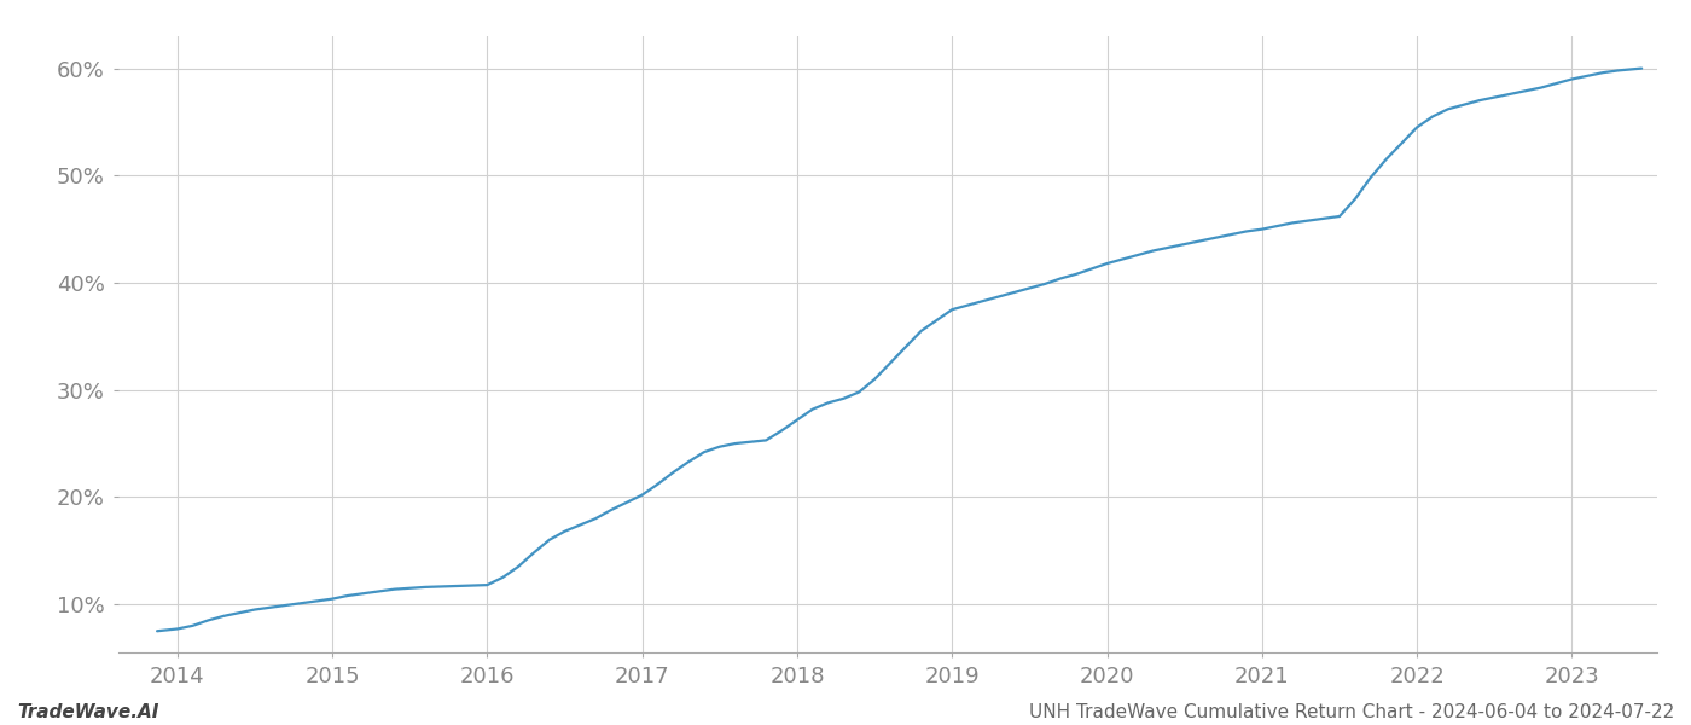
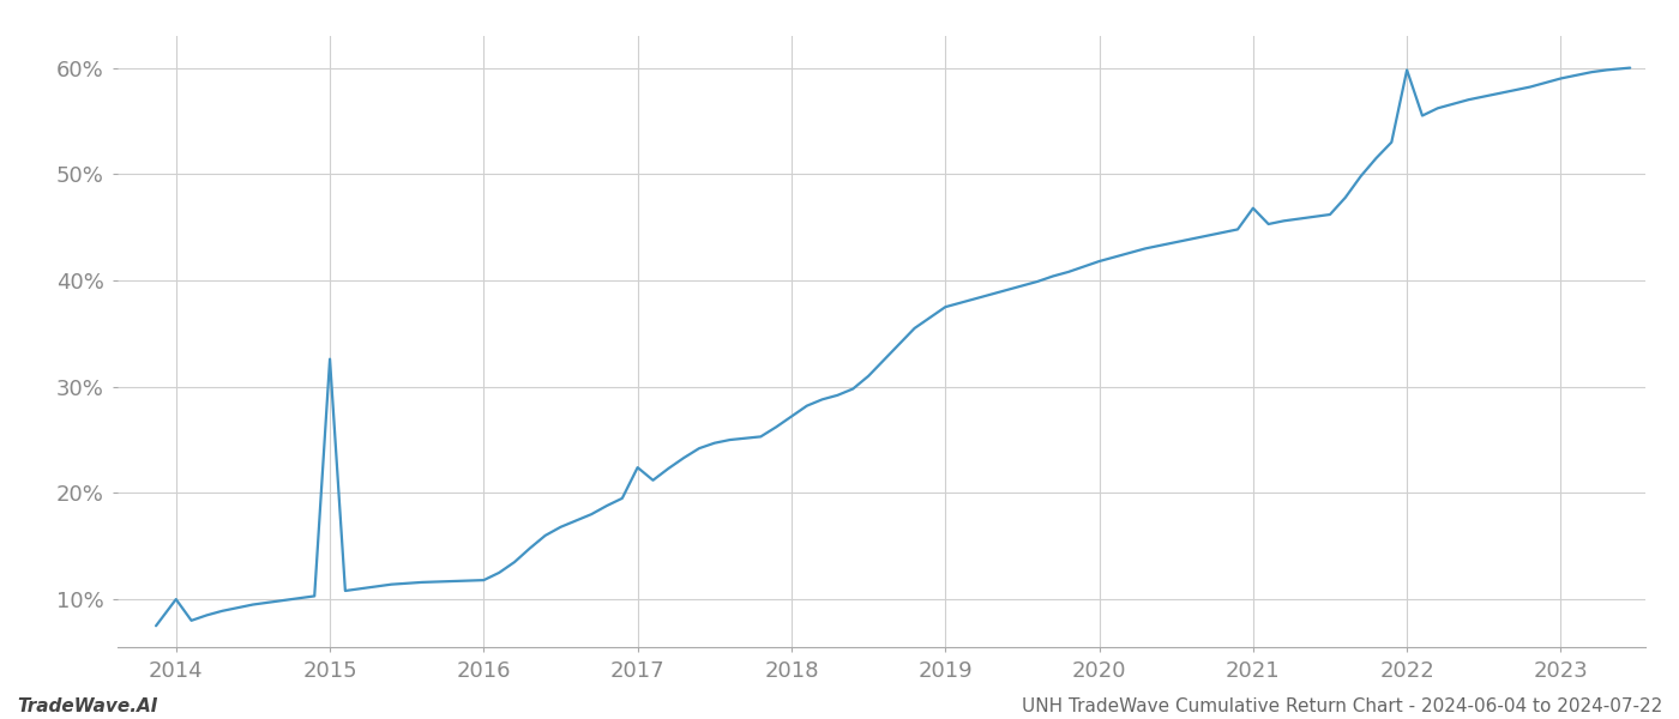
2014: 7.7% -> 10.0%
2015: 10.5% -> 32.6%
2017: 20.2% -> 22.4%
2021: 45.0% -> 46.8%
2022: 54.5% -> 59.8%
